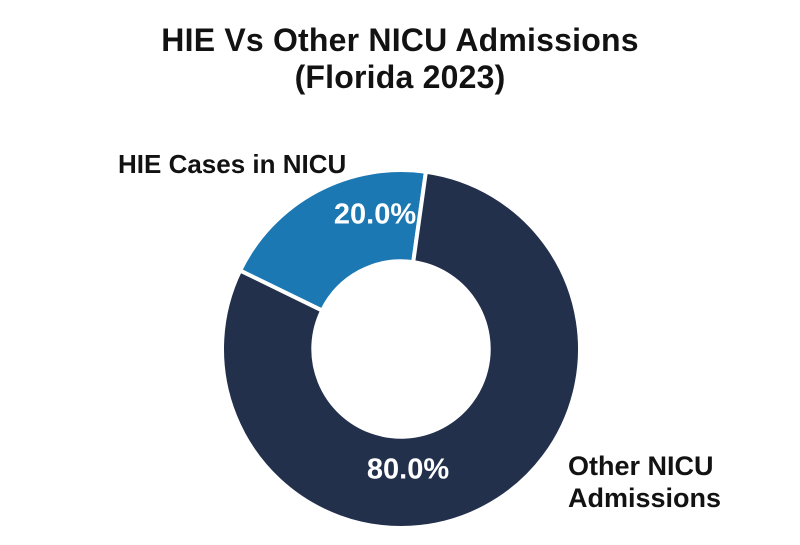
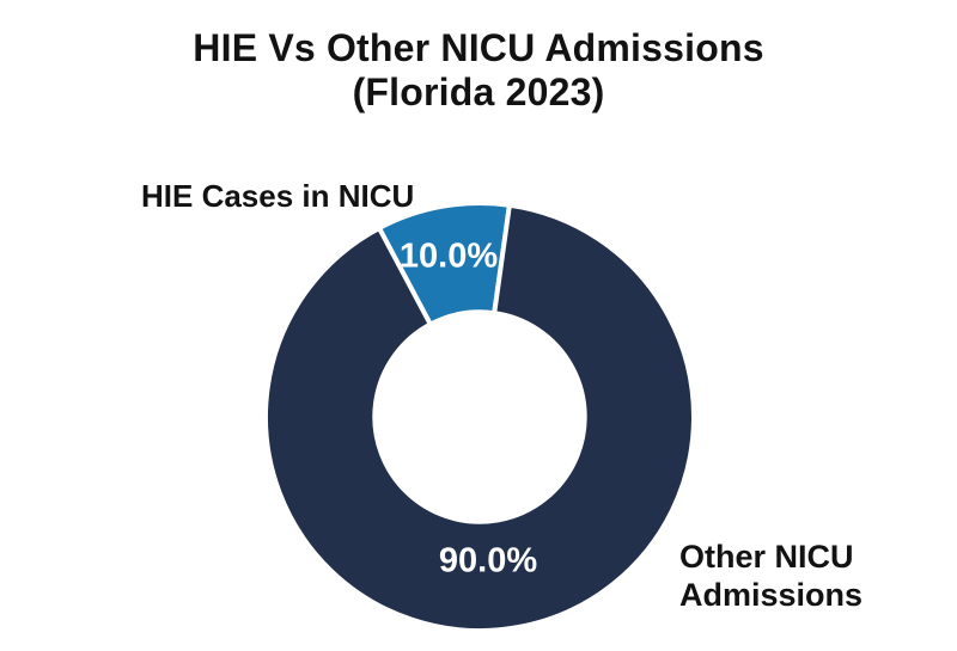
HIE Cases in NICU: 20.0% -> 10.0%
Other NICU Admissions: 80.0% -> 90.0%
